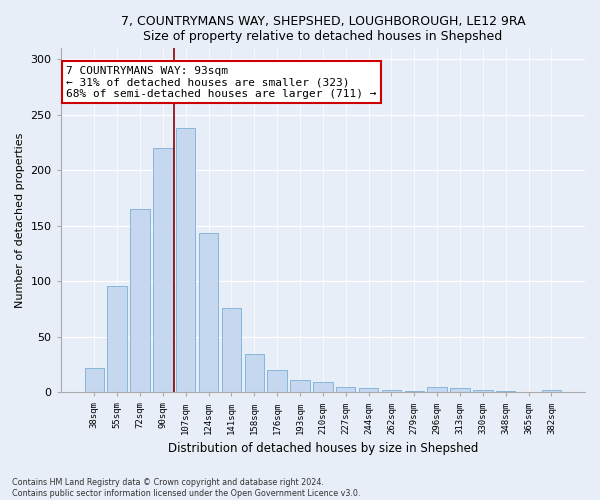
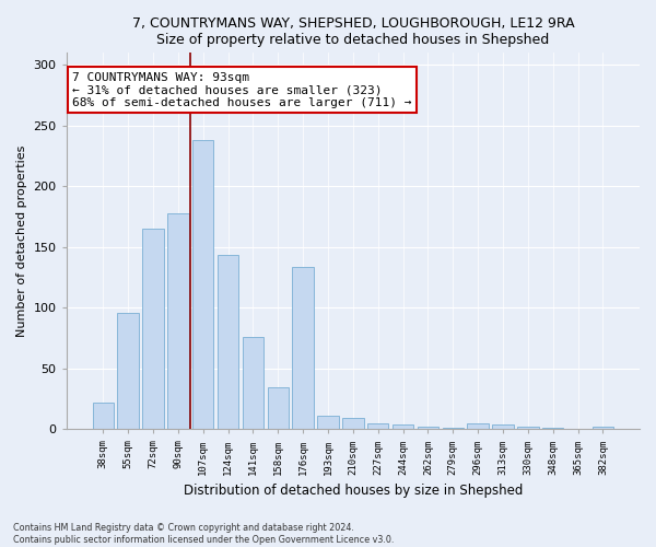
90sqm: 220 -> 178
176sqm: 20 -> 134
